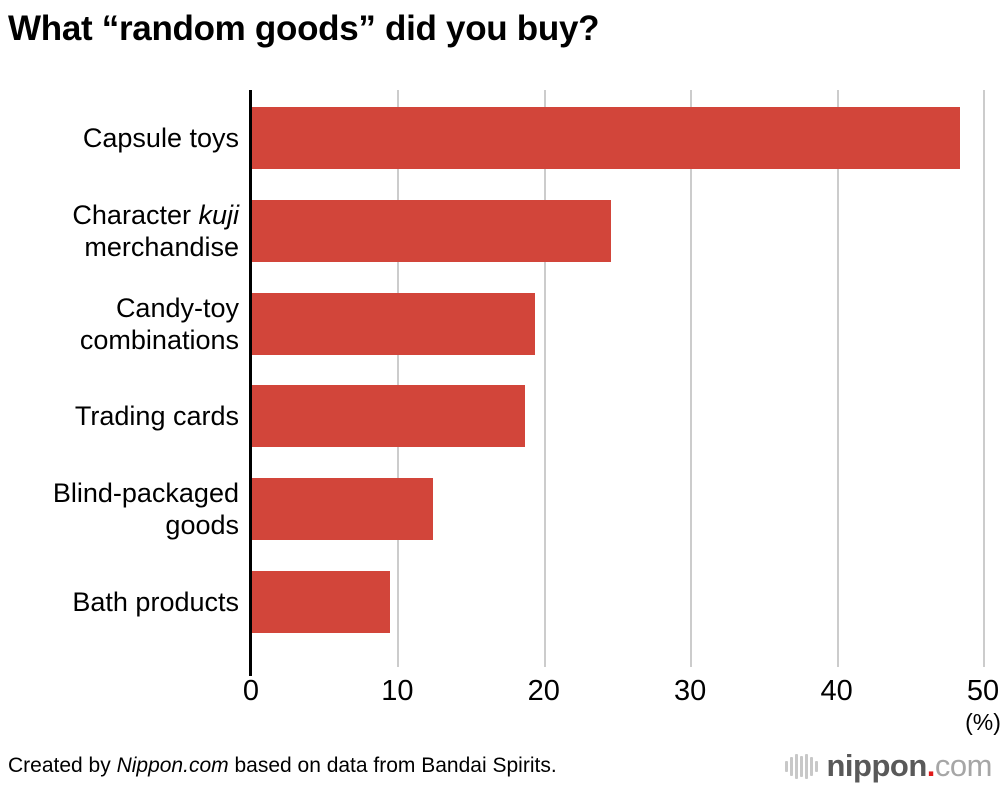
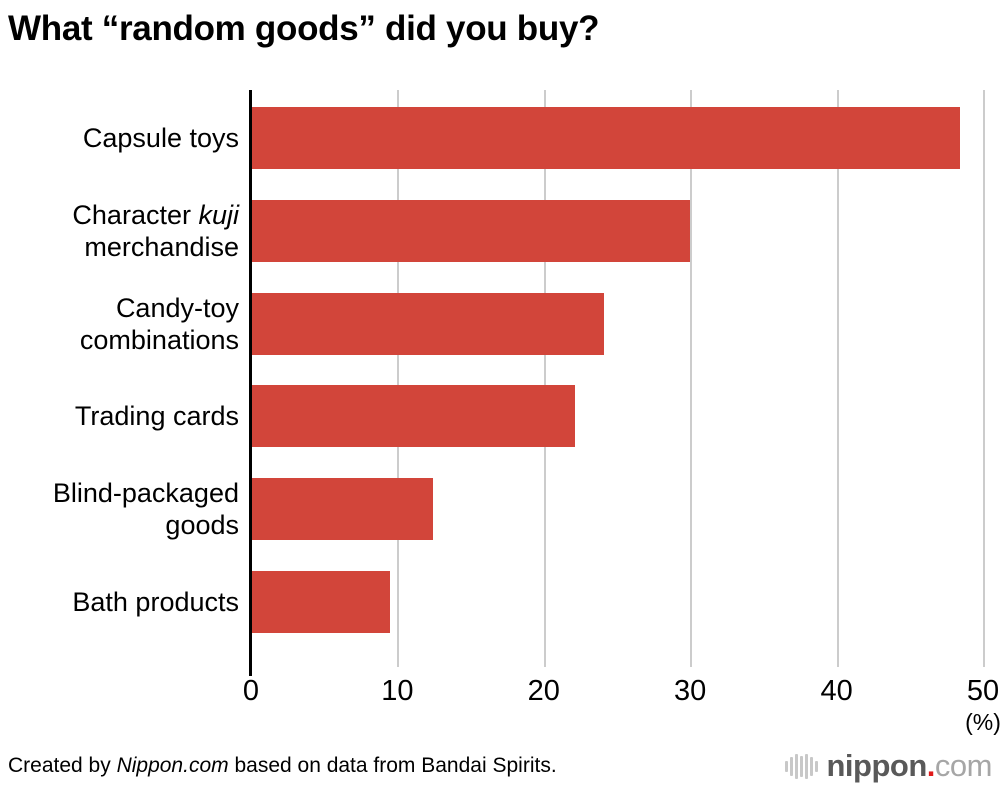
Character kuji merchandise: 24.6 -> 30.0
Candy-toy combinations: 19.4 -> 24.1
Trading cards: 18.7 -> 22.1
